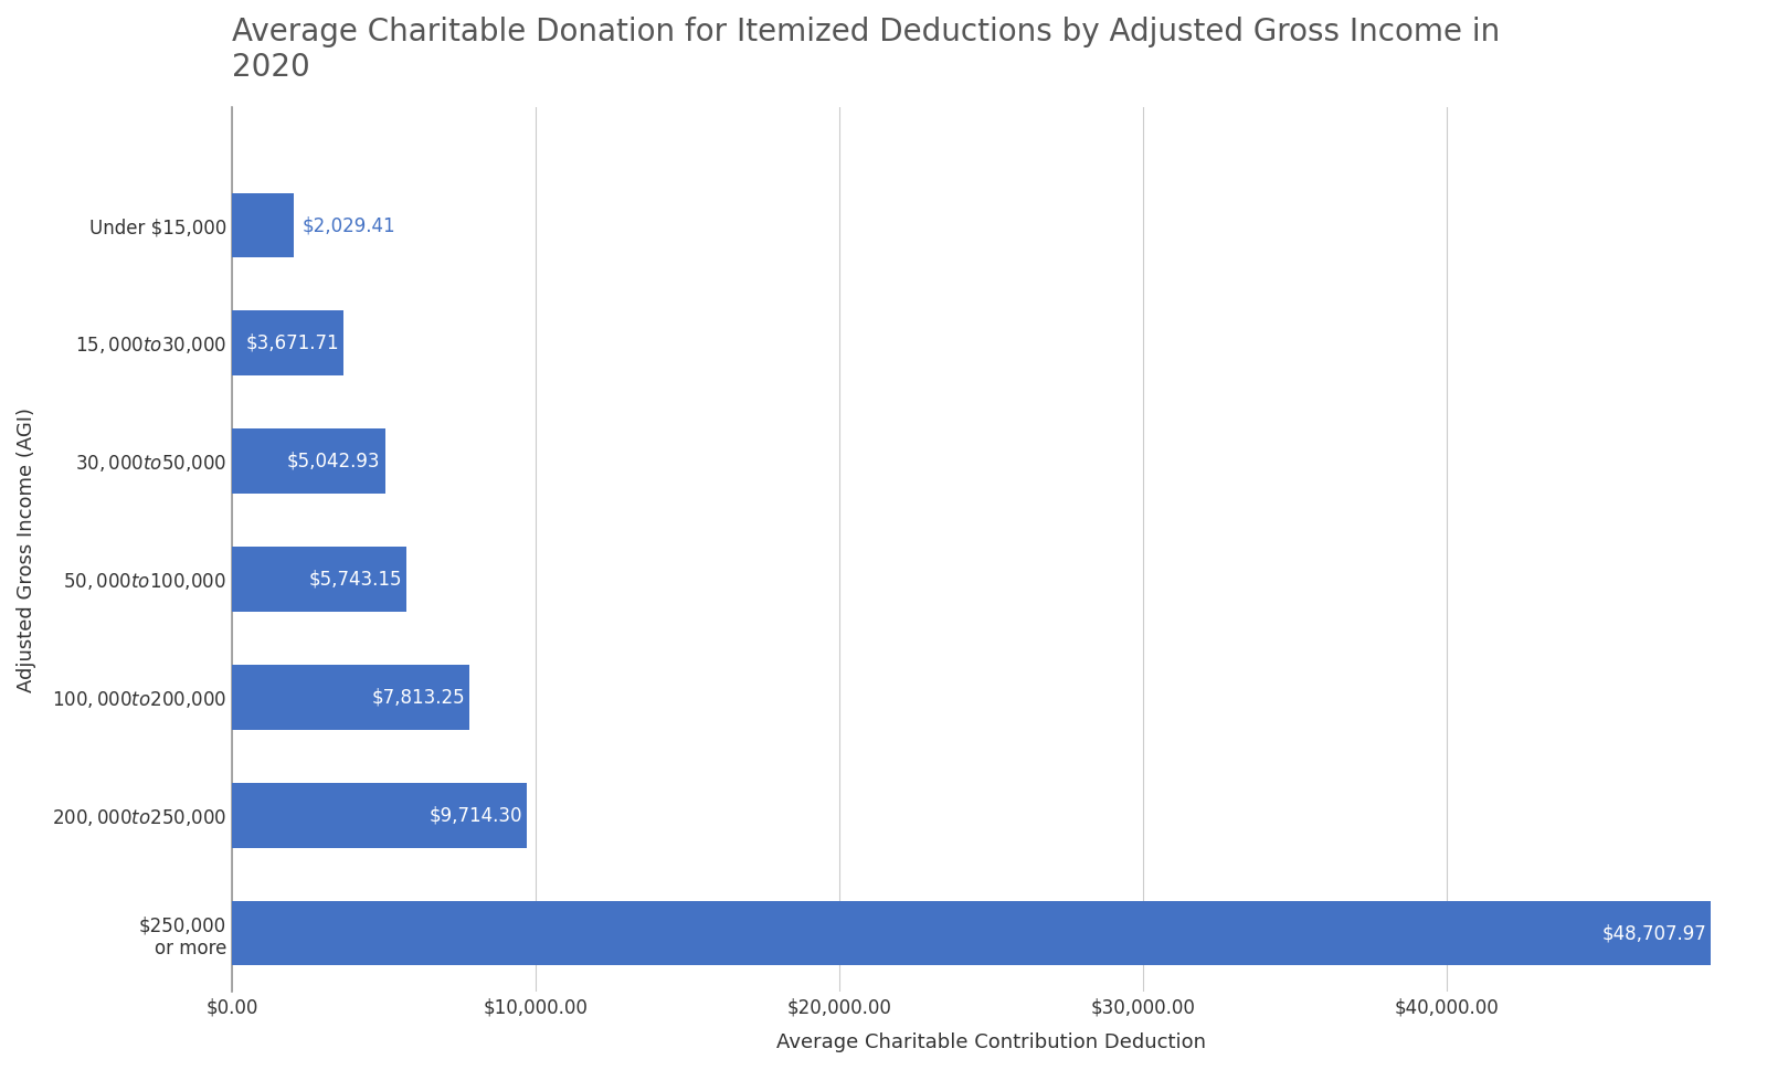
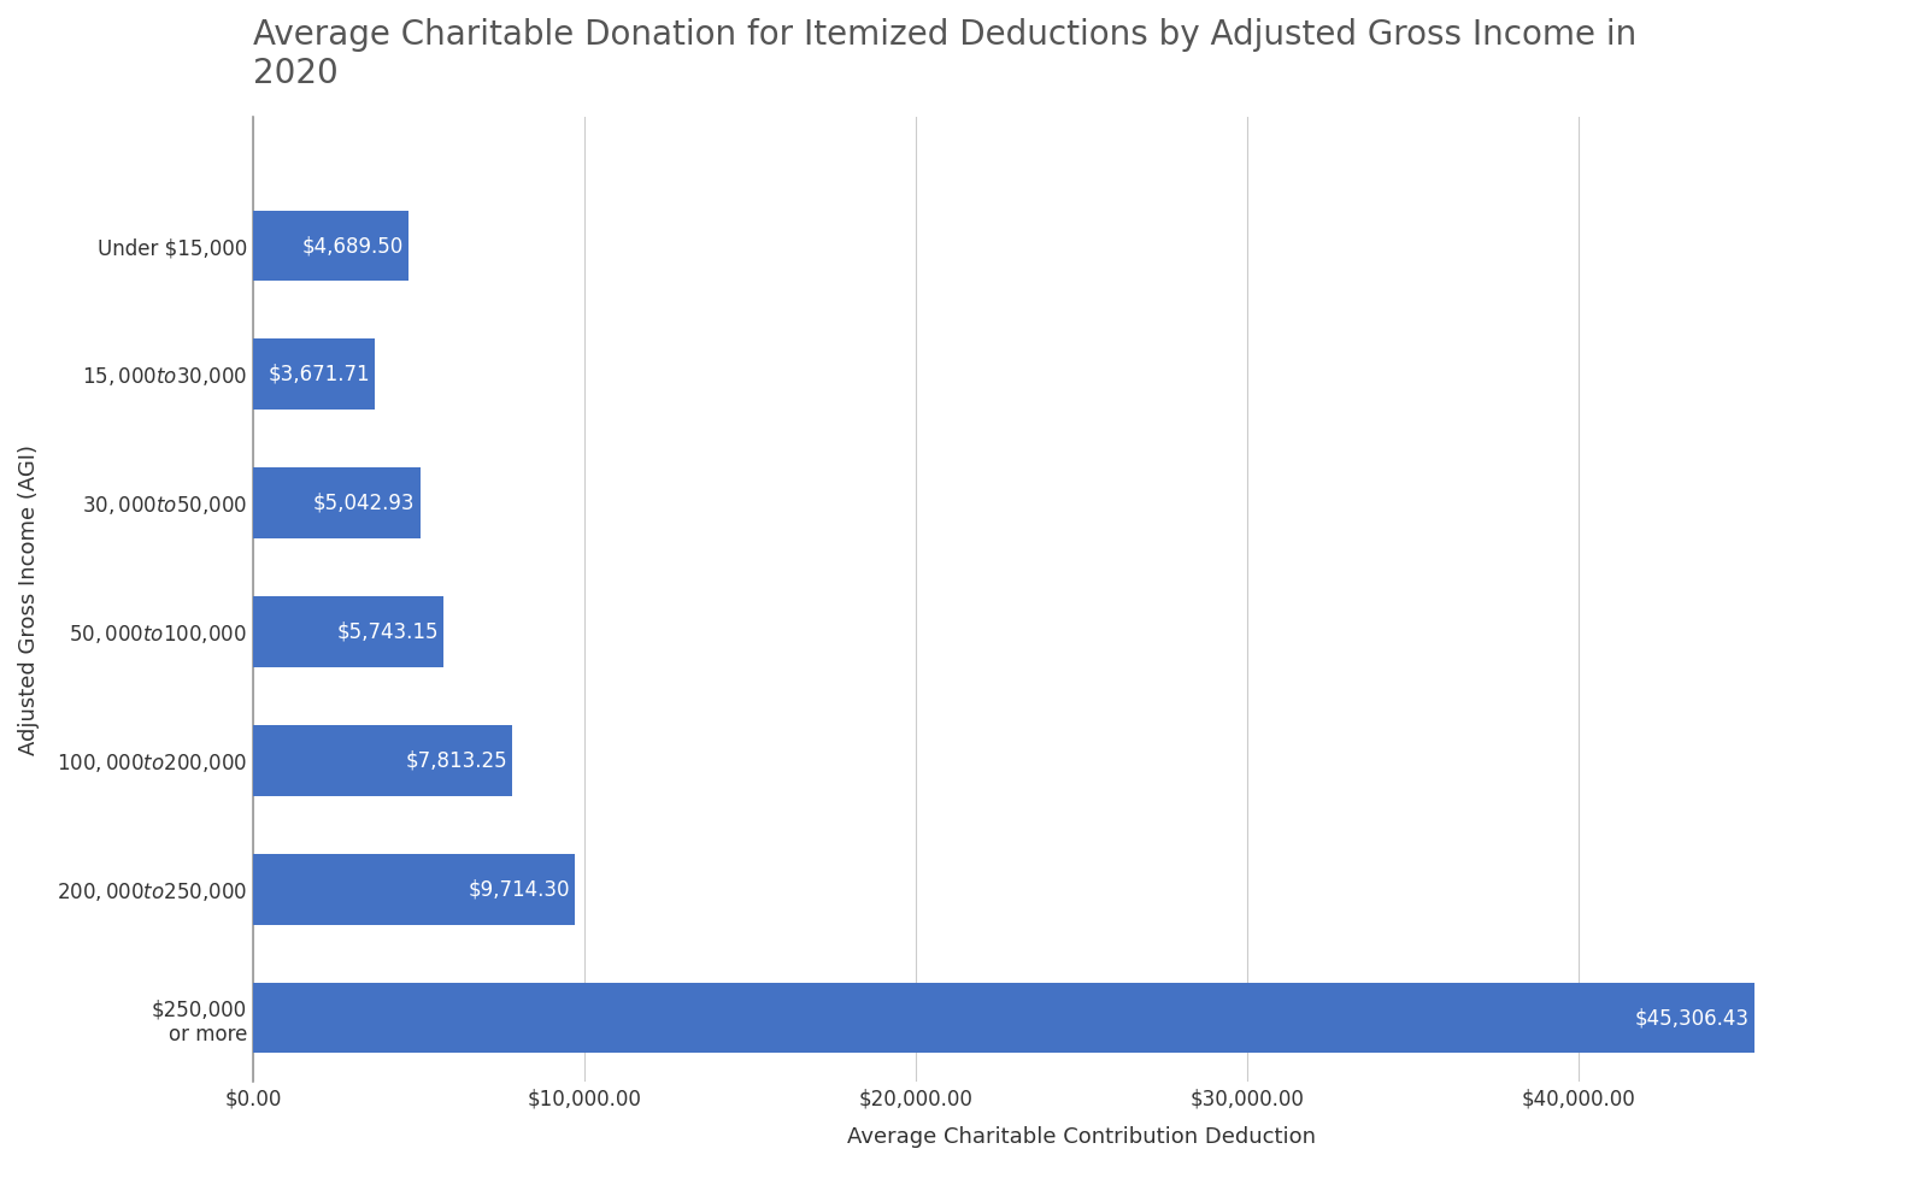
Under $15,000: $2,029.41 -> $4,689.50
$250,000 or more: $48,707.97 -> $45,306.43
